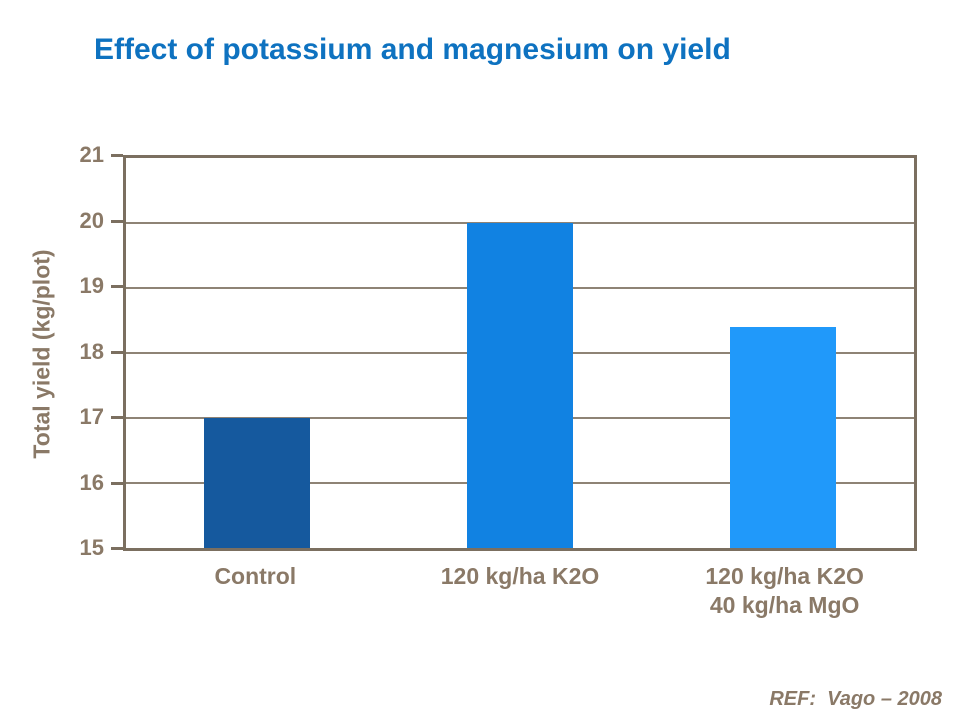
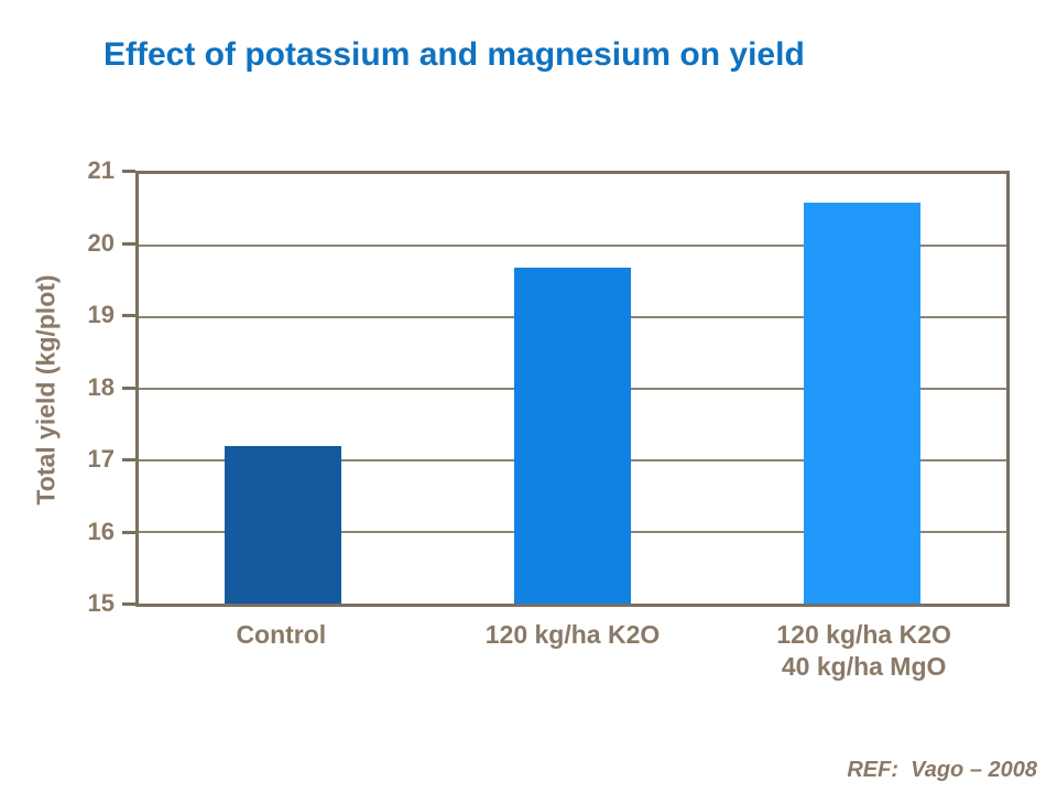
Control: 17.0 -> 17.2
120 kg/ha K2O: 20.0 -> 19.7
120 kg/ha K2O 40 kg/ha MgO: 18.4 -> 20.6
